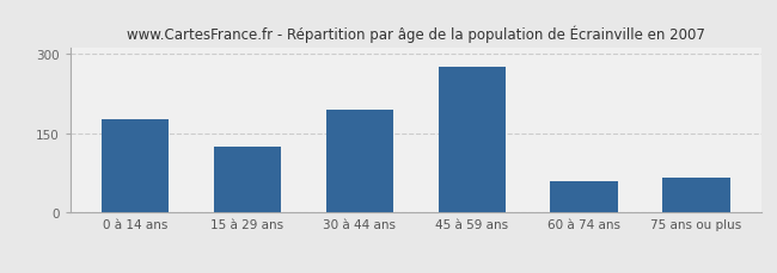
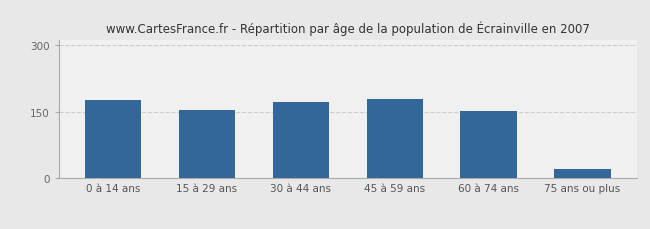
15 à 29 ans: 125 -> 153
30 à 44 ans: 195 -> 172
45 à 59 ans: 275 -> 178
60 à 74 ans: 60 -> 152
75 ans ou plus: 65 -> 21
